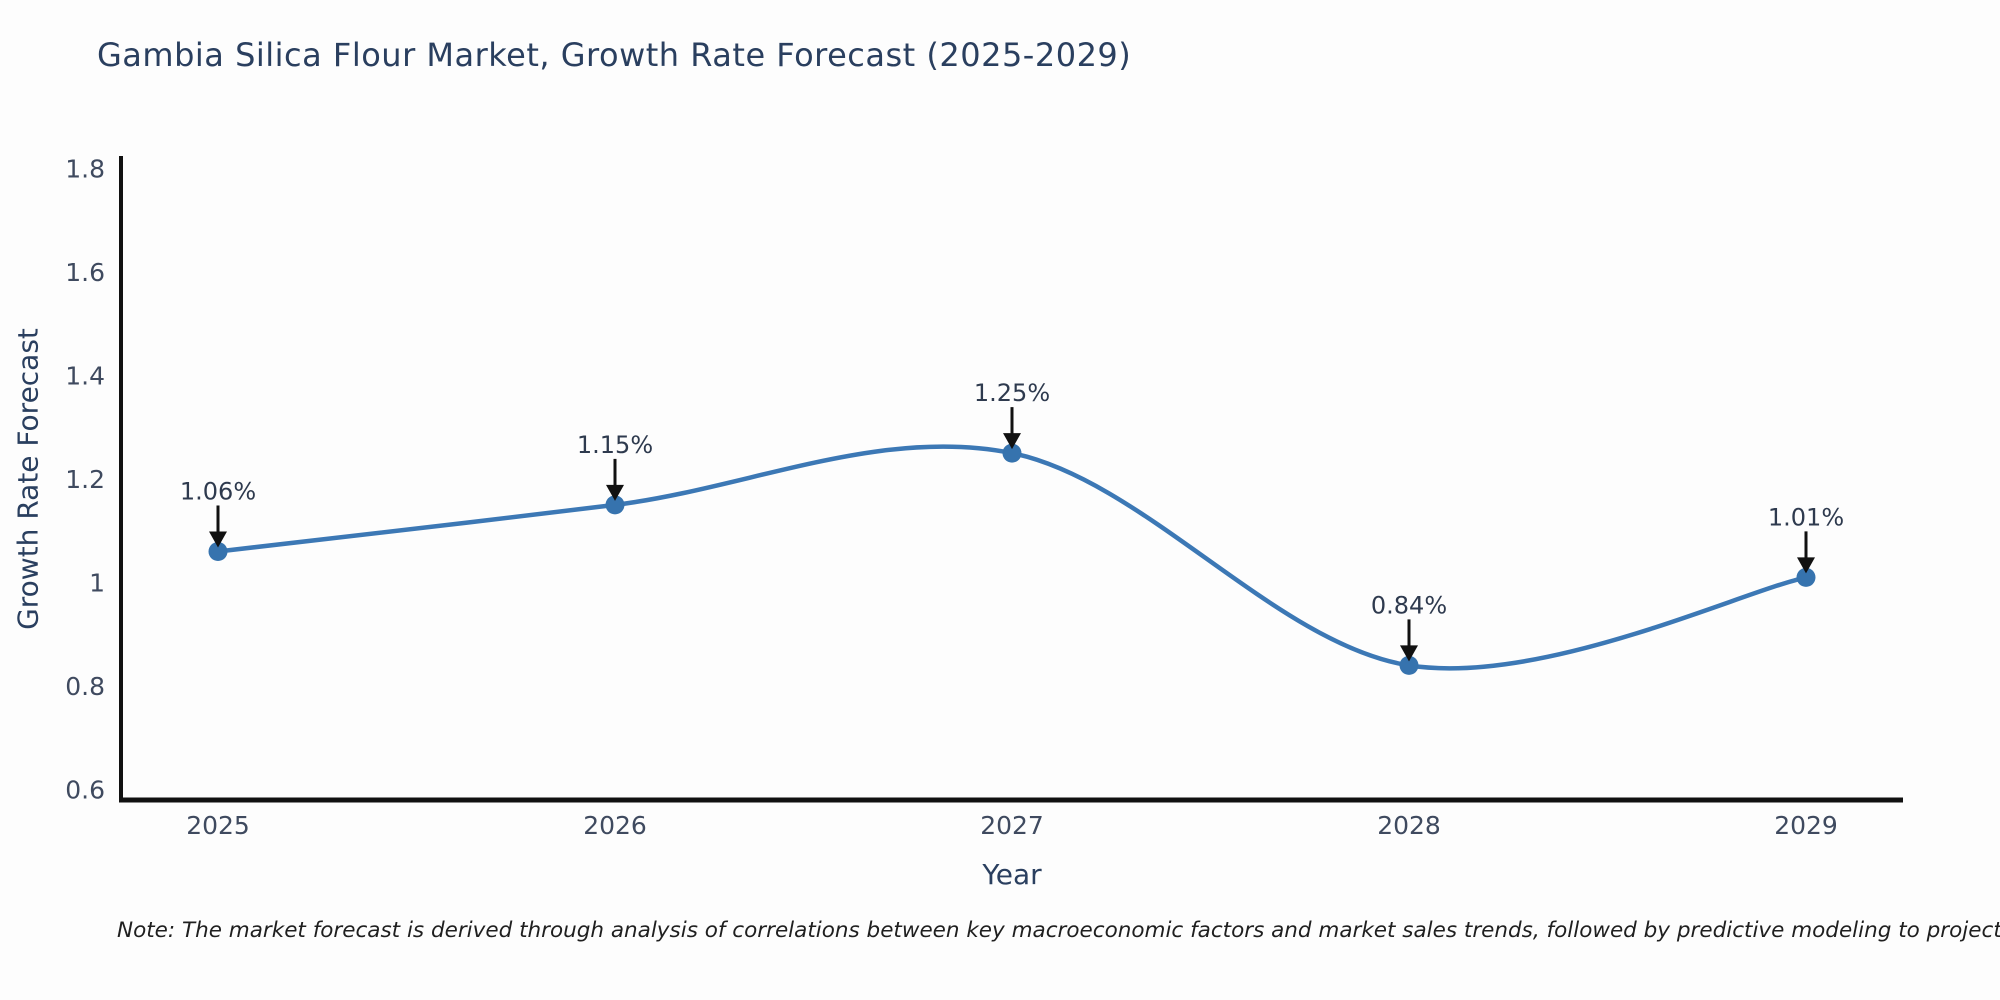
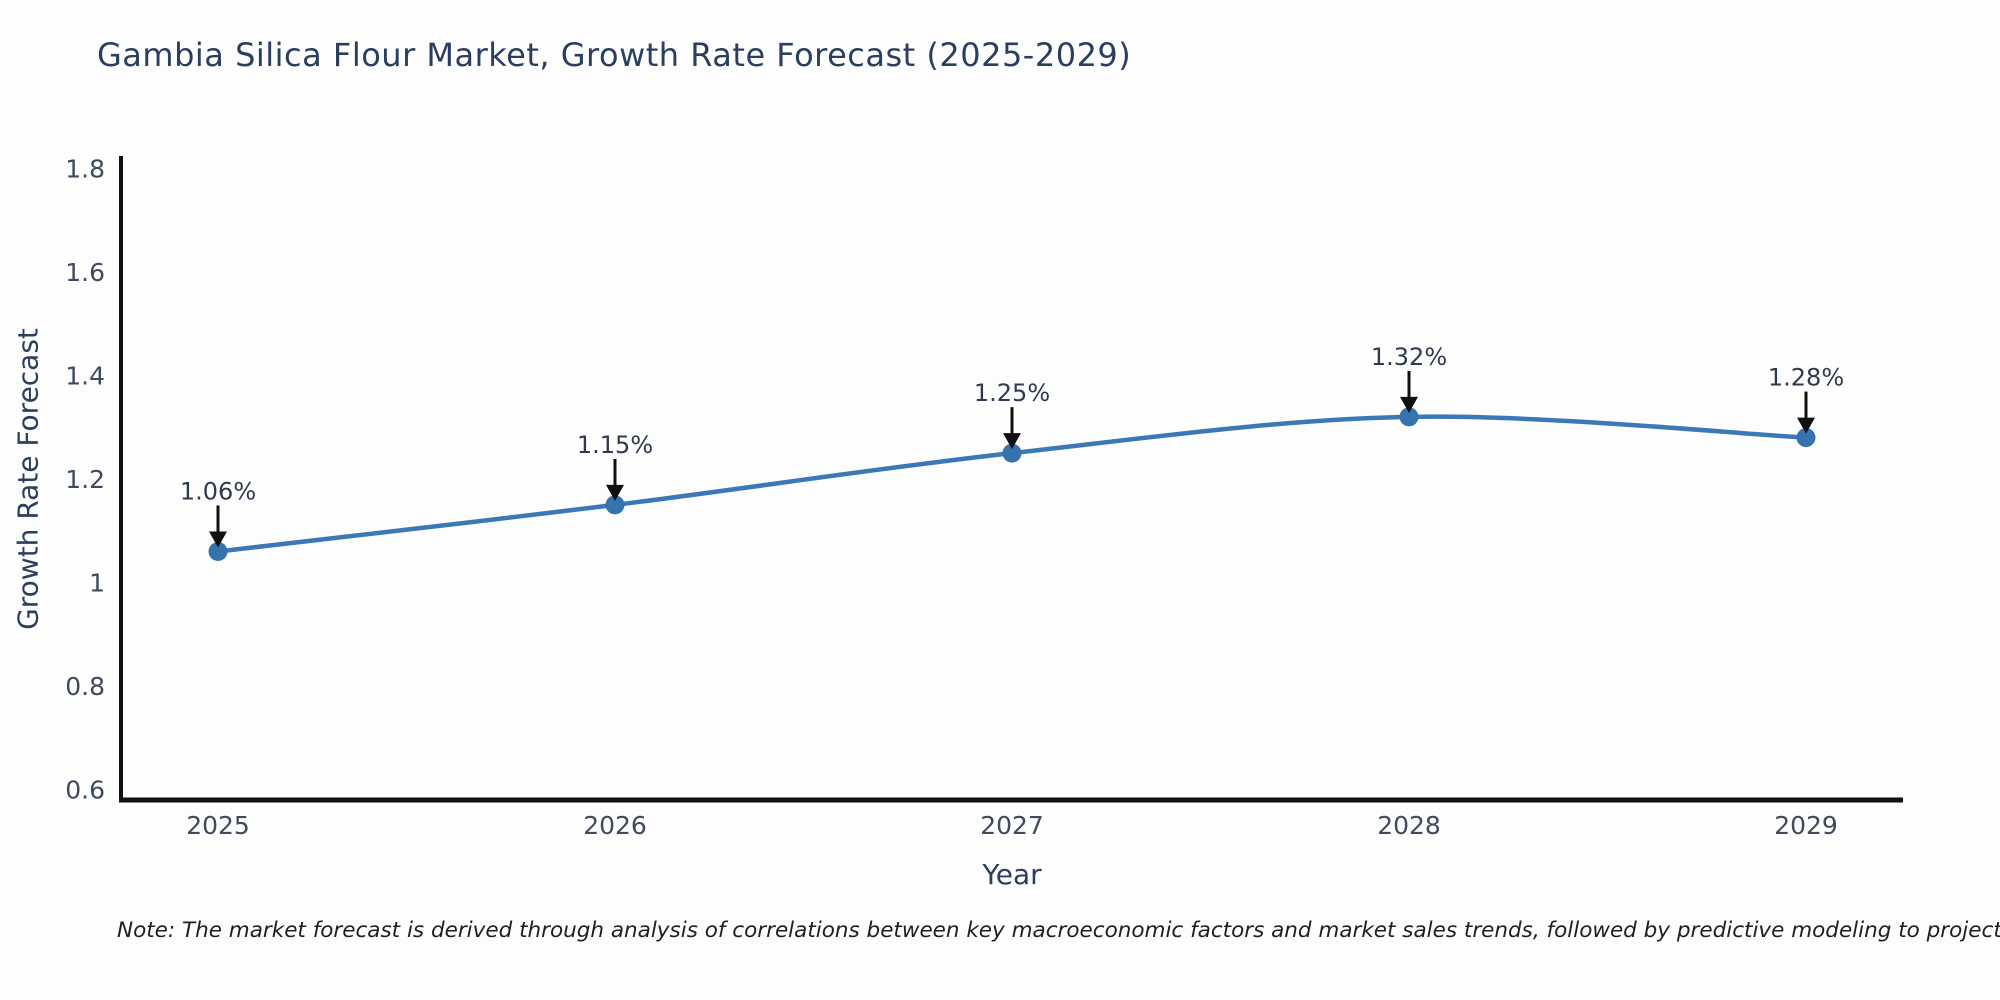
2028: 0.84% -> 1.32%
2029: 1.01% -> 1.28%
